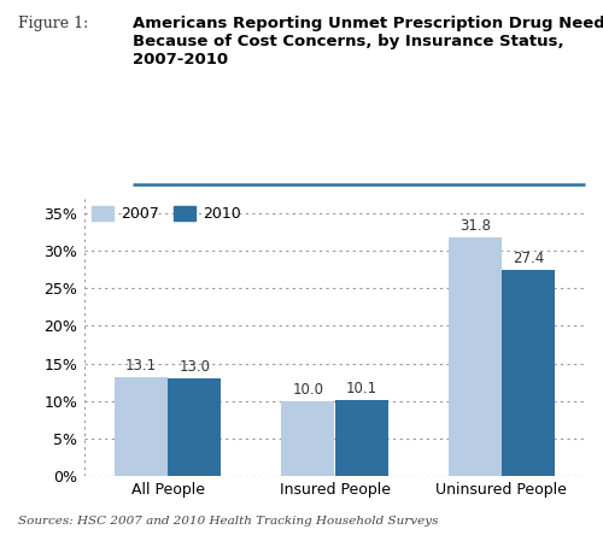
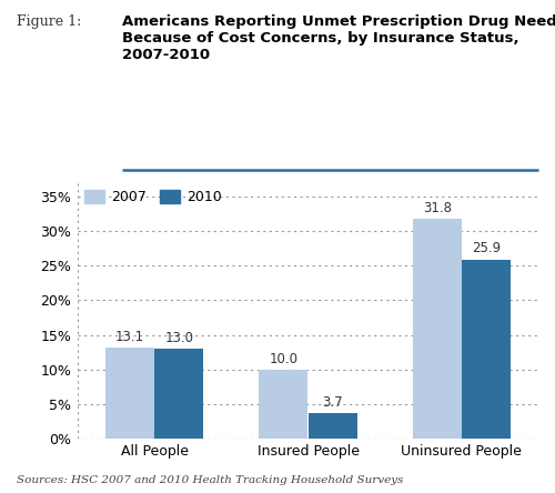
2010/Insured People: 10.1 -> 3.7
2010/Uninsured People: 27.4 -> 25.9
